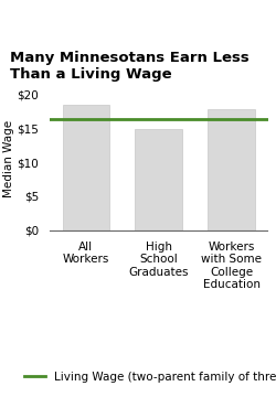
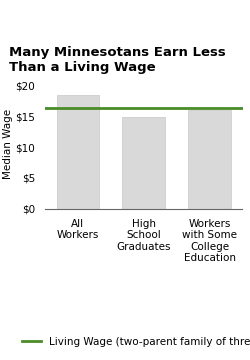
Workers with Some College Education: $17.8 -> $16.0
